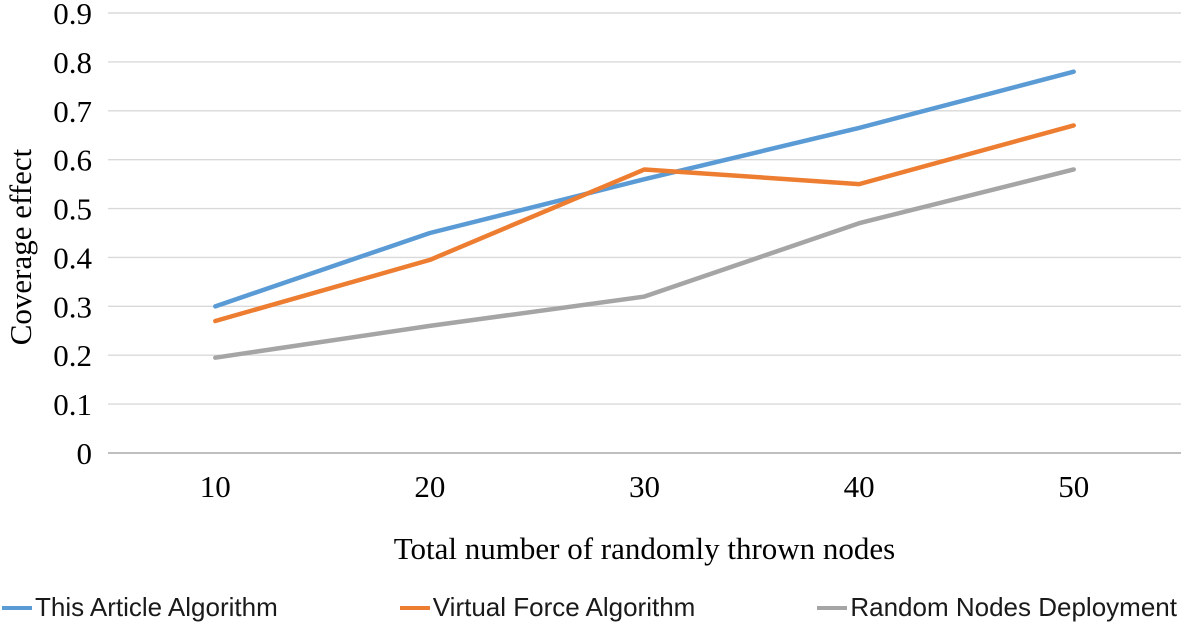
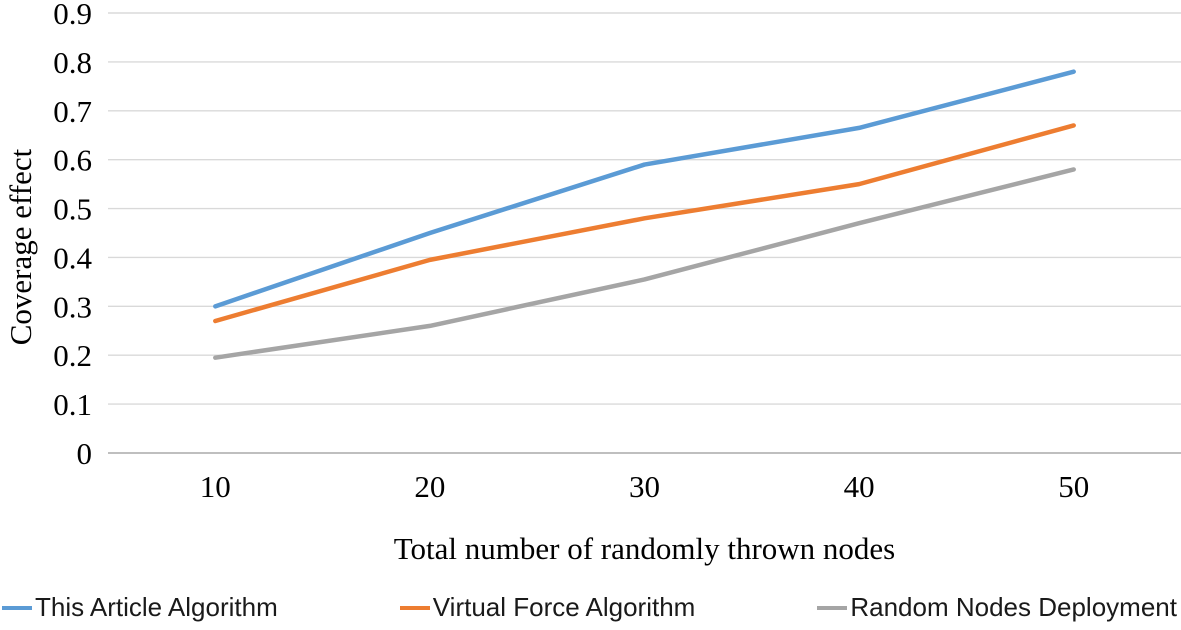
This Article Algorithm/30: 0.56 -> 0.59
Virtual Force Algorithm/30: 0.58 -> 0.48
Random Nodes Deployment/30: 0.32 -> 0.35
